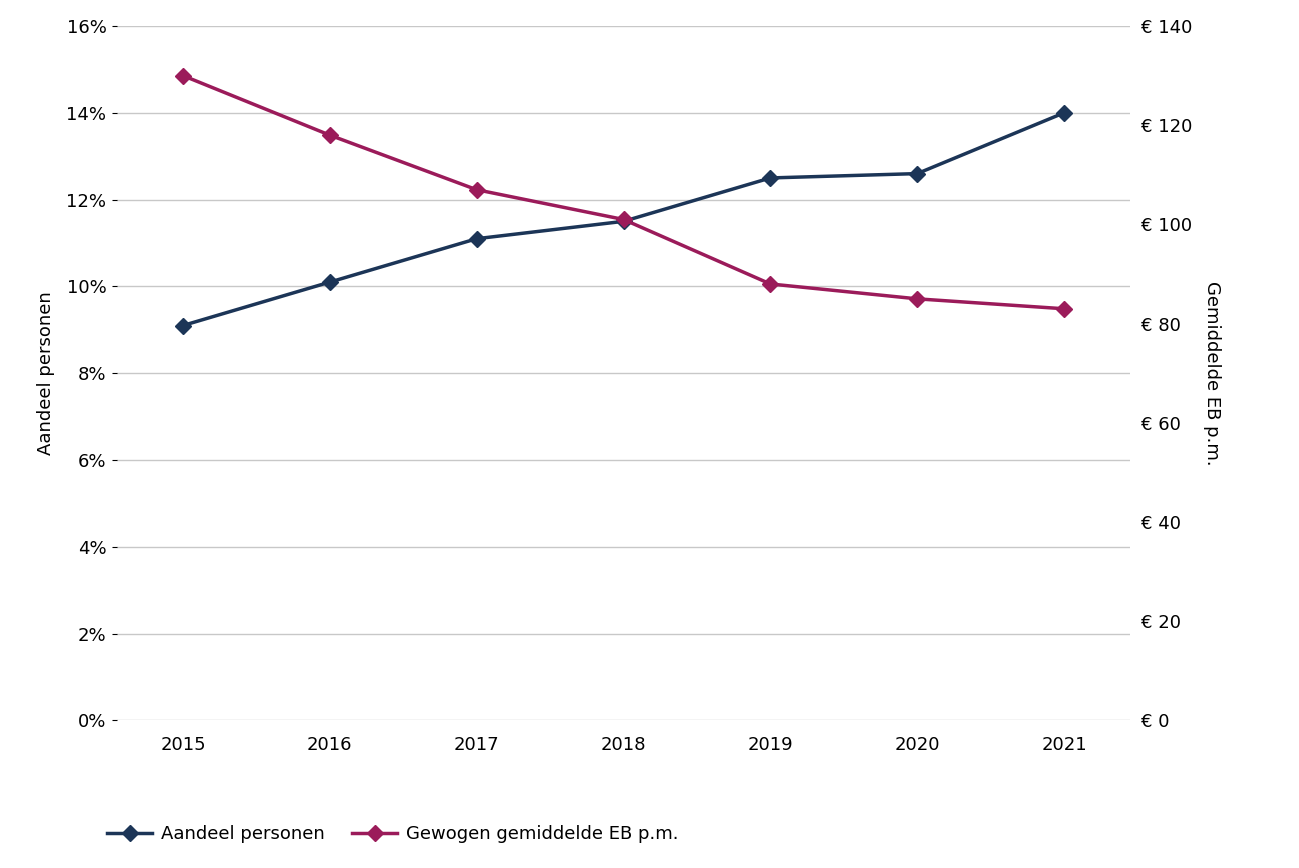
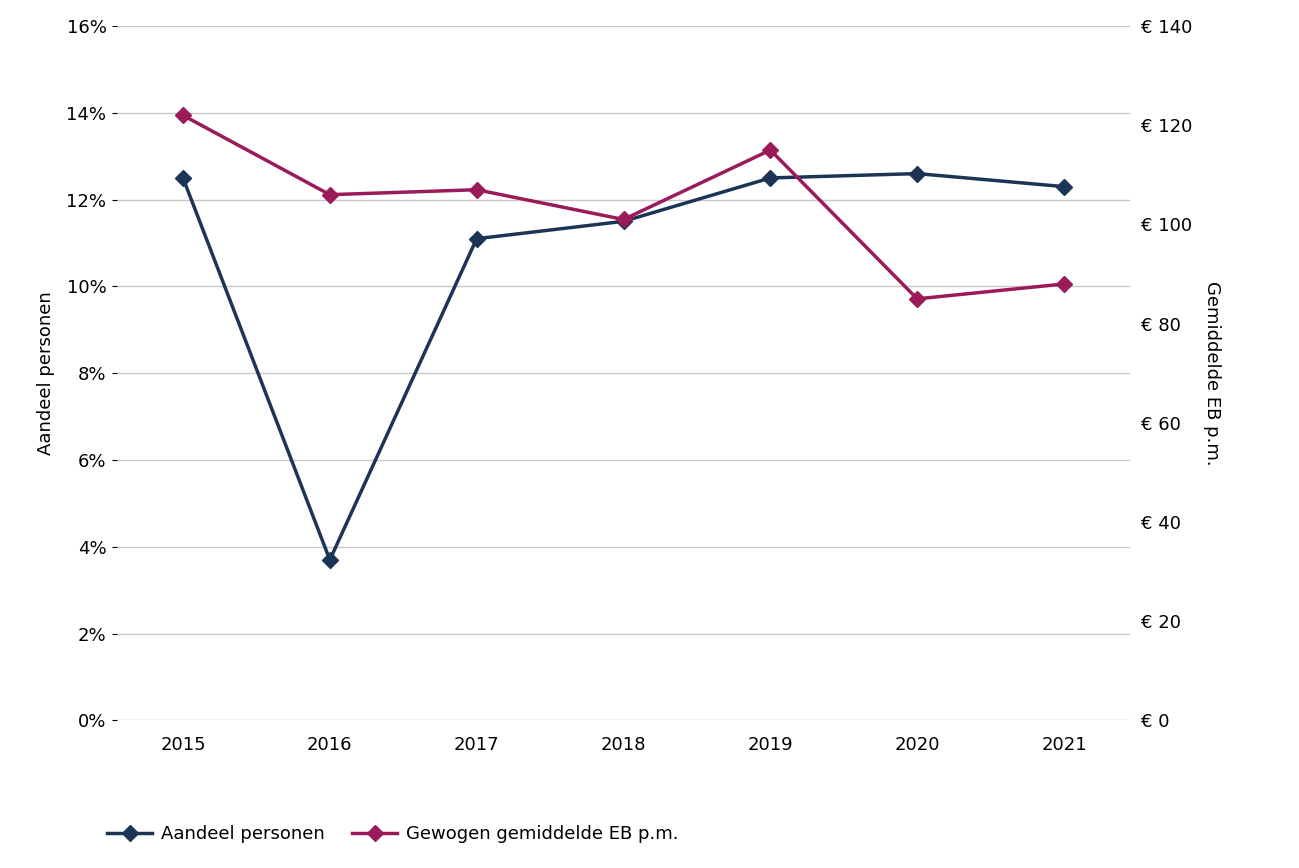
Aandeel personen/2015: 9.1% -> 12.5%
Gewogen gemiddelde EB p.m./2015: € 130 -> € 122
Aandeel personen/2016: 10.1% -> 3.7%
Gewogen gemiddelde EB p.m./2016: € 118 -> € 106
Gewogen gemiddelde EB p.m./2019: € 88 -> € 115
Aandeel personen/2021: 14.0% -> 12.3%
Gewogen gemiddelde EB p.m./2021: € 83 -> € 88
